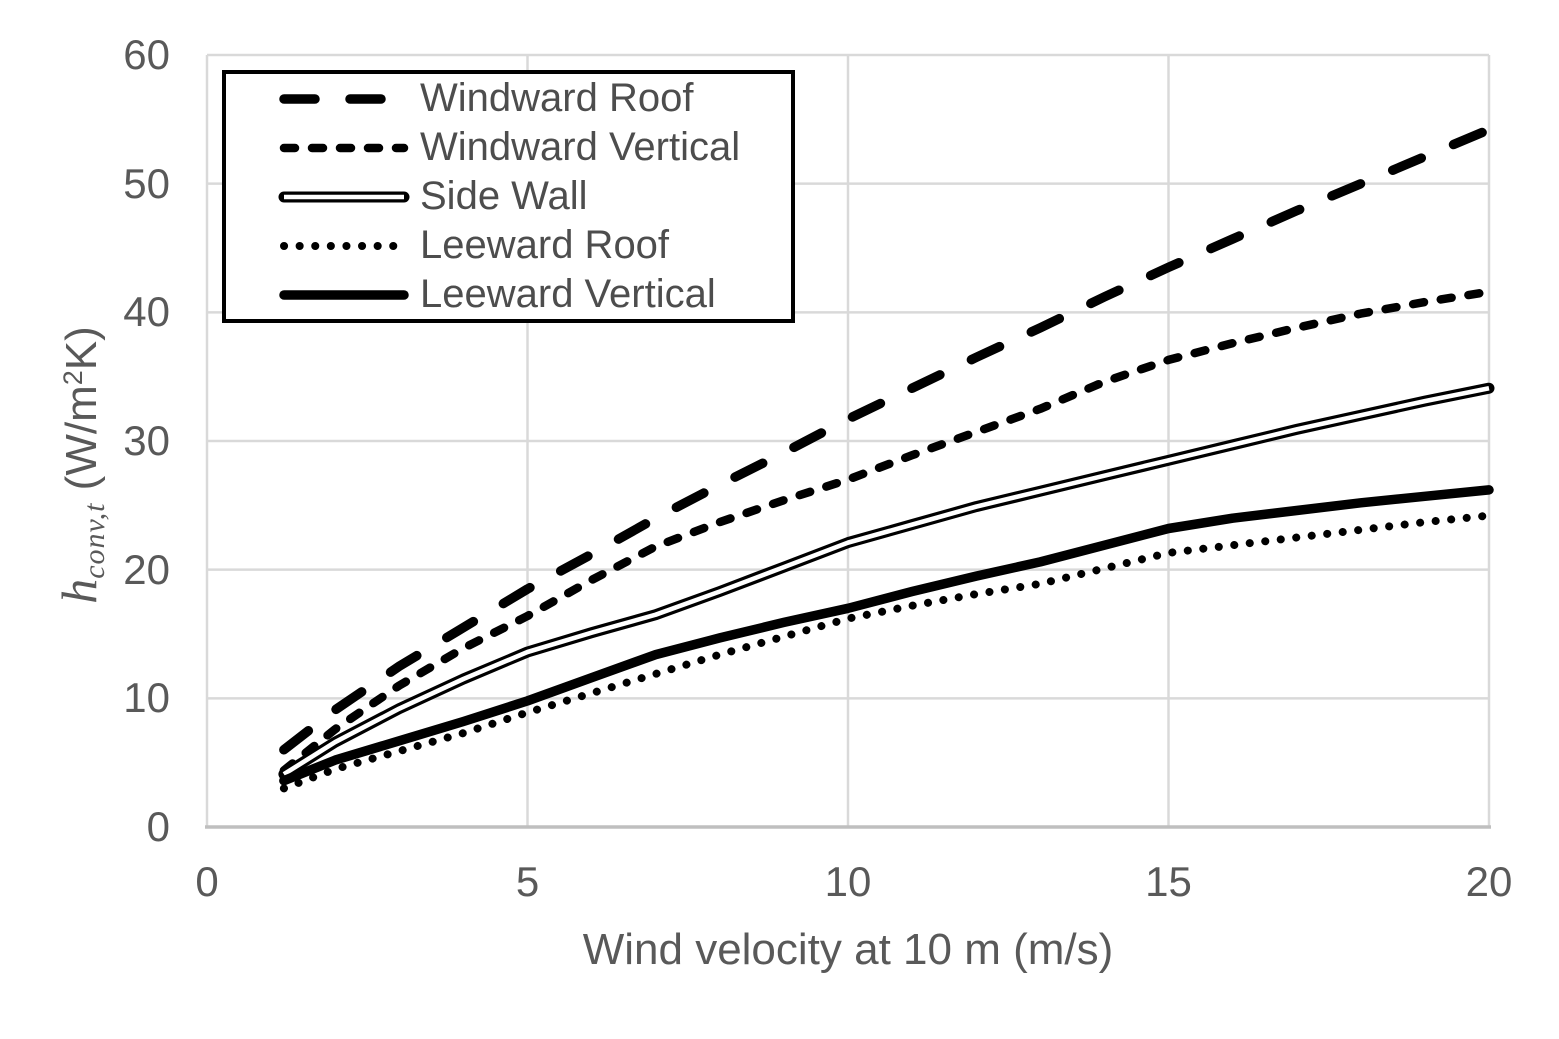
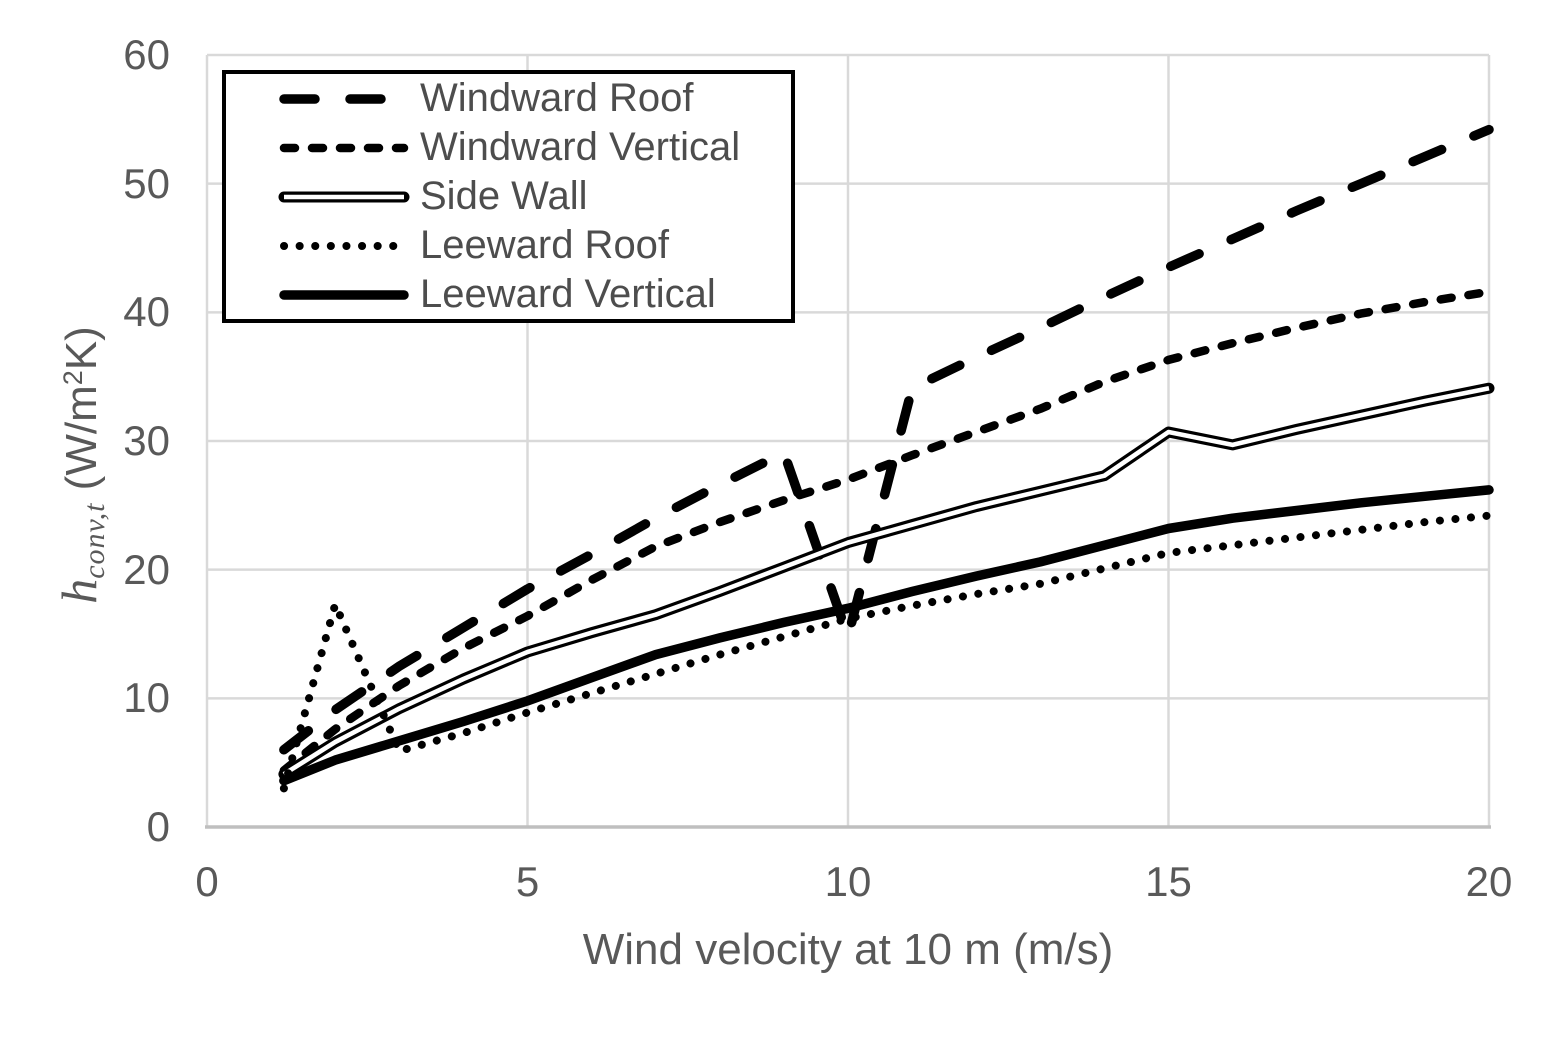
Leeward Roof/2: 4.5 -> 17.3
Windward Roof/10: 31.7 -> 14.8
Side Wall/15: 28.5 -> 30.7
